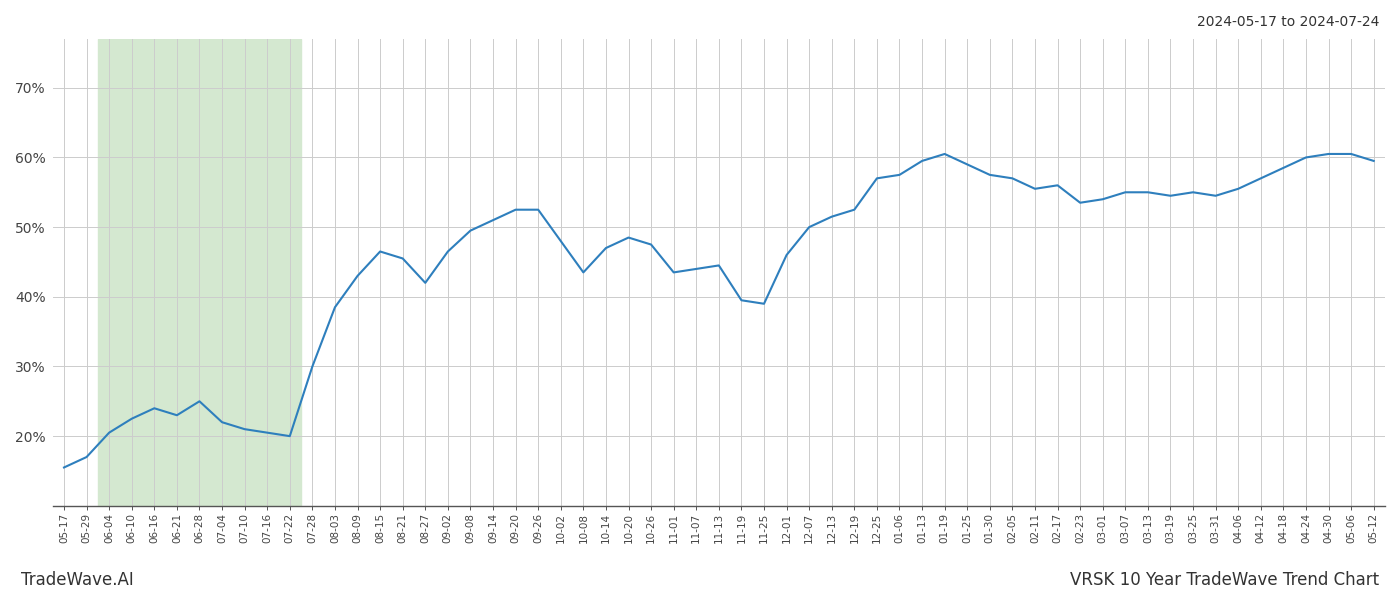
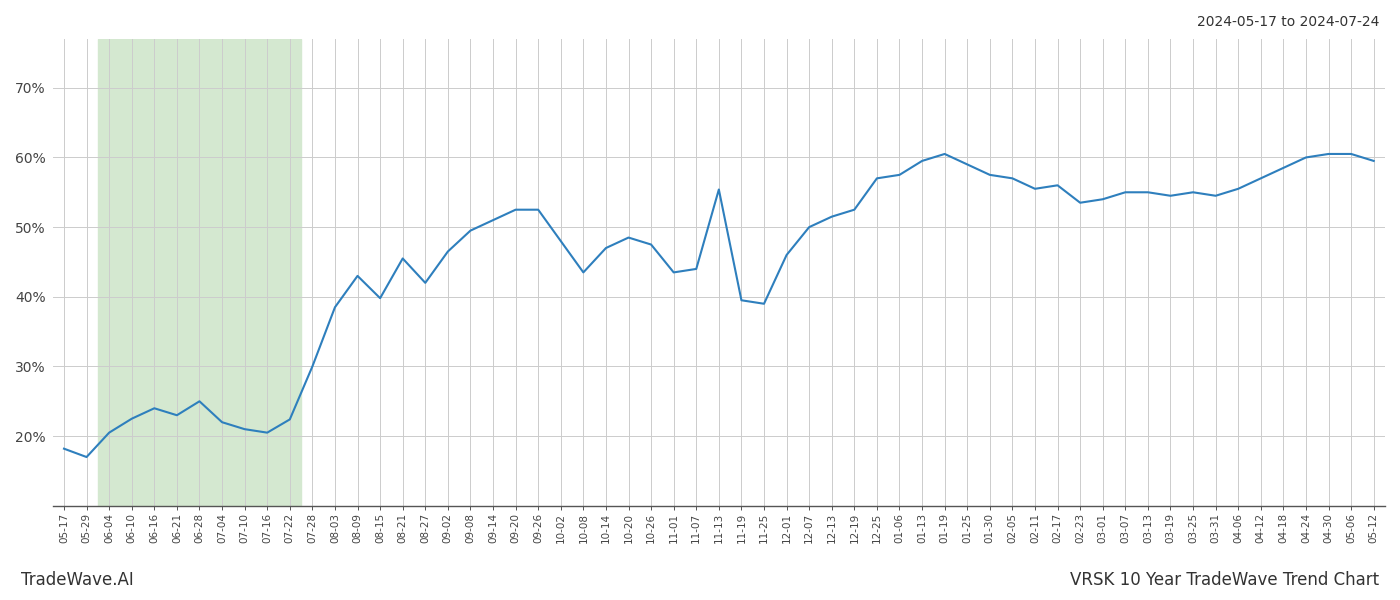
05-17: 15.5% -> 18.2%
07-22: 20.0% -> 22.4%
08-15: 46.5% -> 39.8%
11-13: 44.5% -> 55.4%
